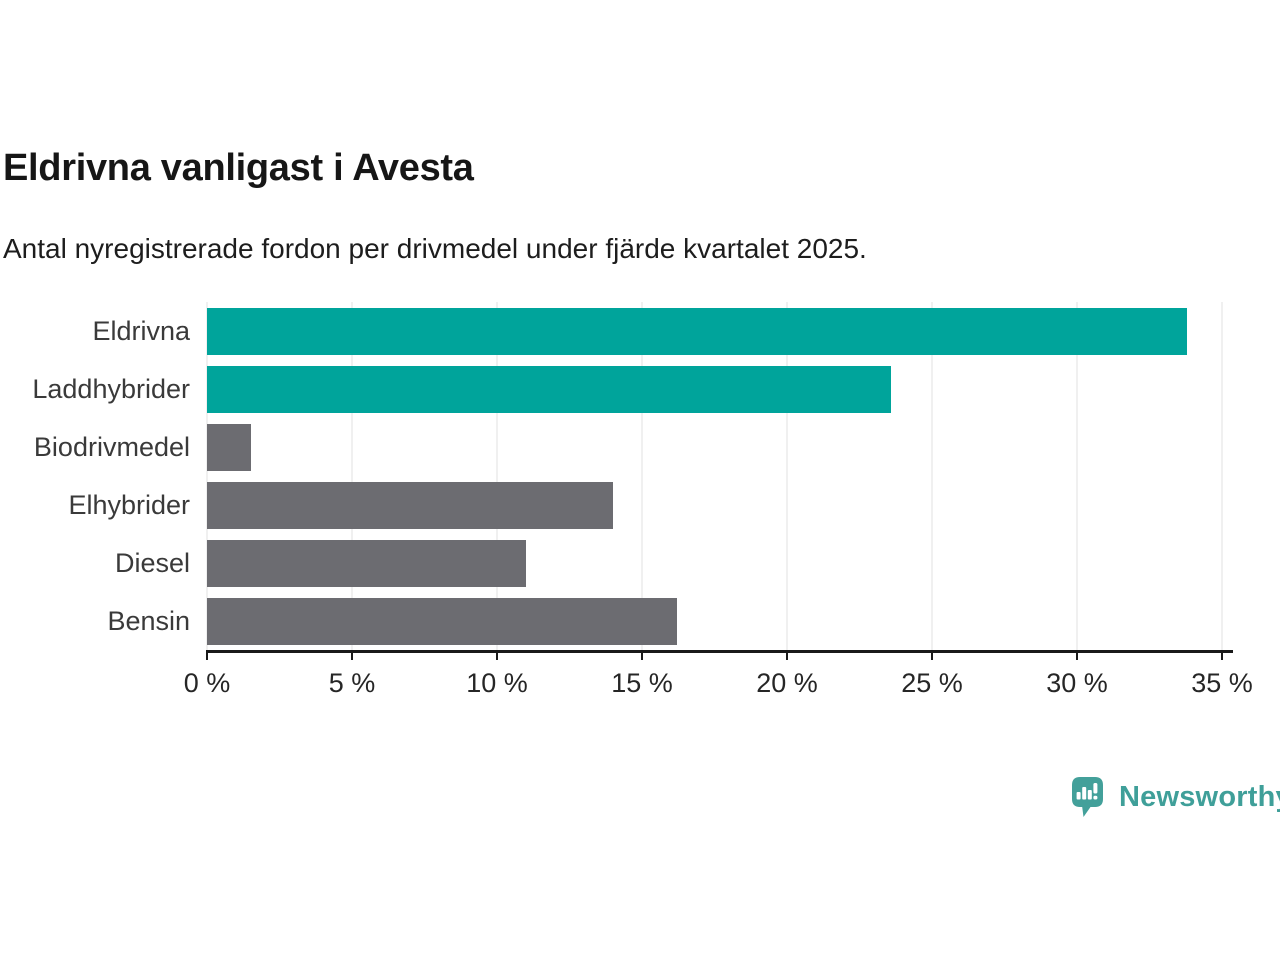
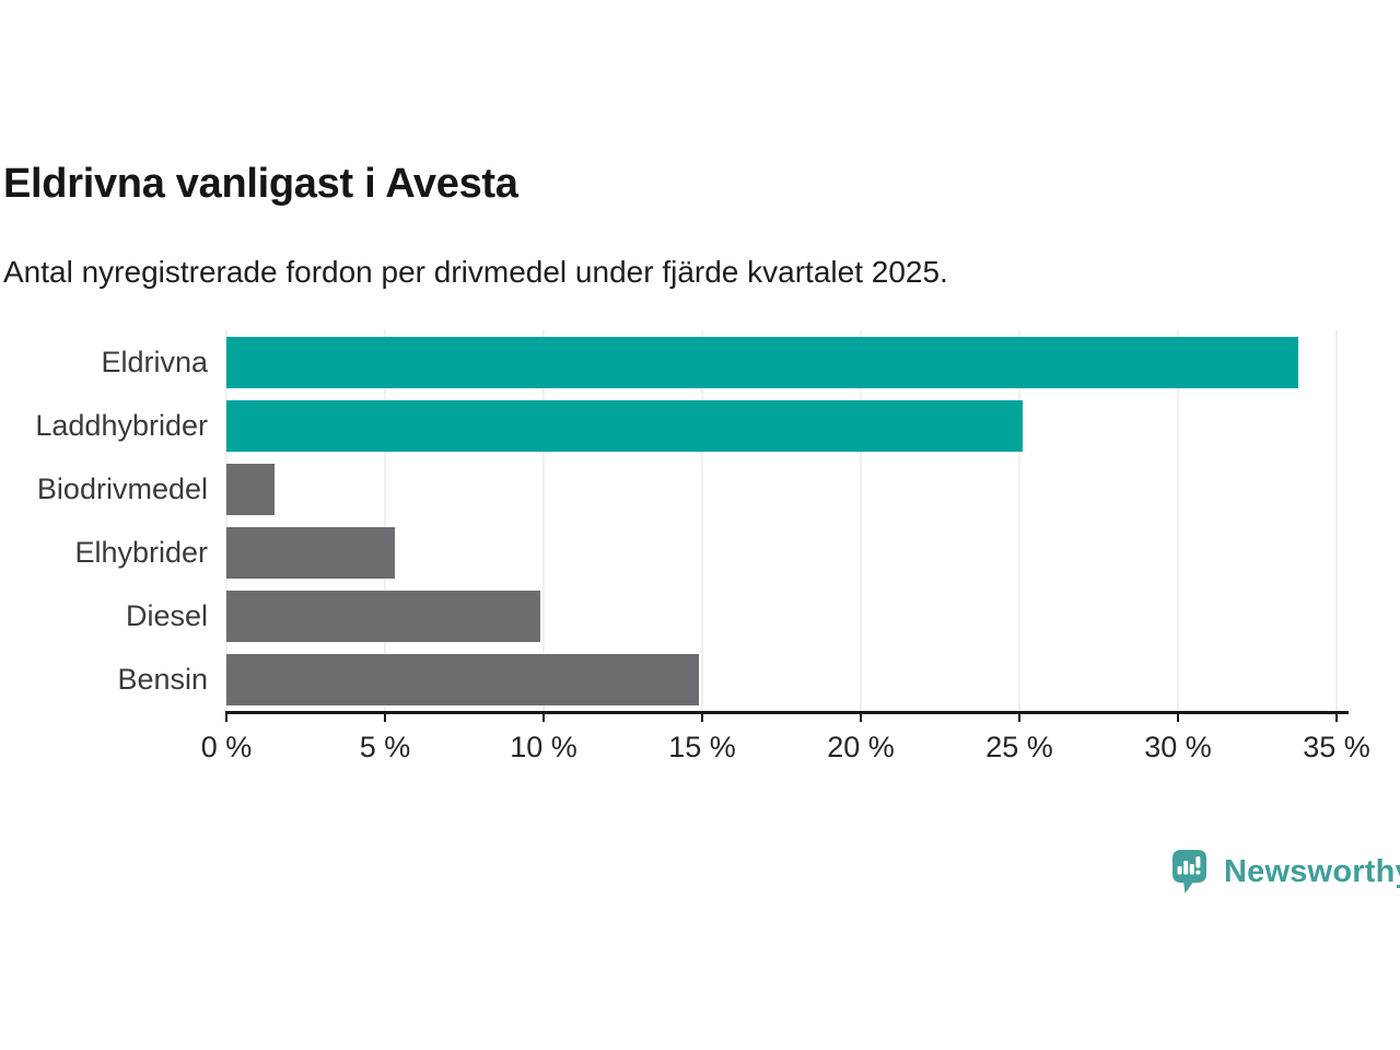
Laddhybrider: 23.6% -> 25.1%
Elhybrider: 14.0% -> 5.3%
Diesel: 11.0% -> 9.9%
Bensin: 16.2% -> 14.9%
